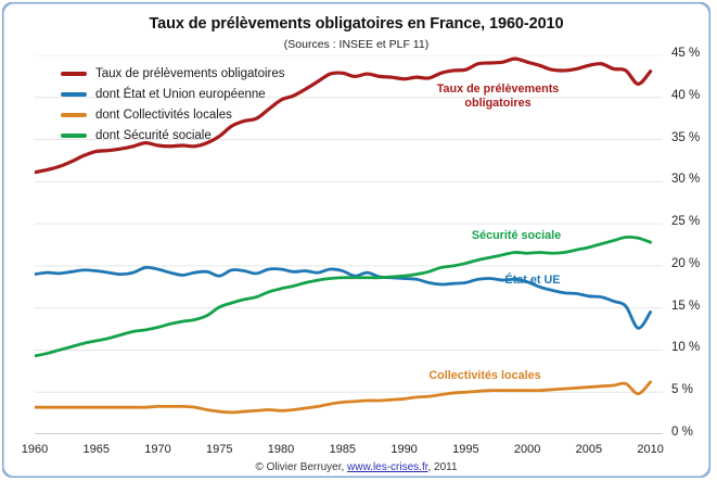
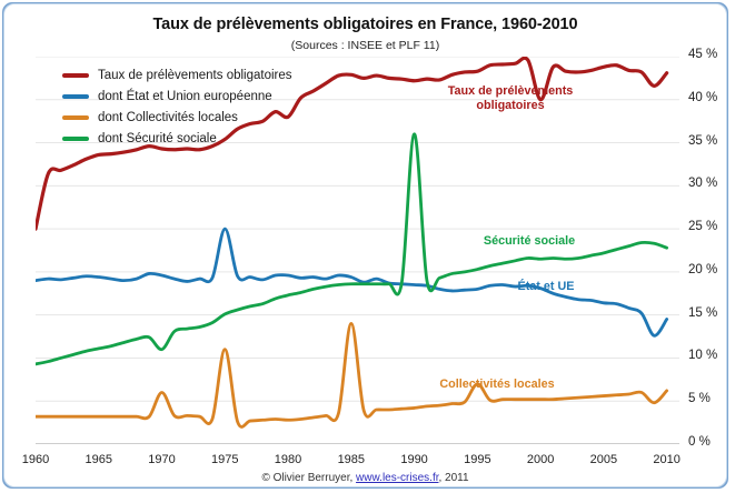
Taux de prélèvements obligatoires/1960: 31% -> 25%
dont Collectivités locales/1970: 3% -> 6%
dont Sécurité sociale/1970: 13% -> 11%
dont État et Union européenne/1975: 19% -> 25%
dont Collectivités locales/1975: 3% -> 11%
Taux de prélèvements obligatoires/1980: 40% -> 38%
dont Collectivités locales/1985: 4% -> 14%
dont Sécurité sociale/1990: 19% -> 36%
dont Collectivités locales/1995: 5% -> 7%
Taux de prélèvements obligatoires/2000: 44% -> 40%
